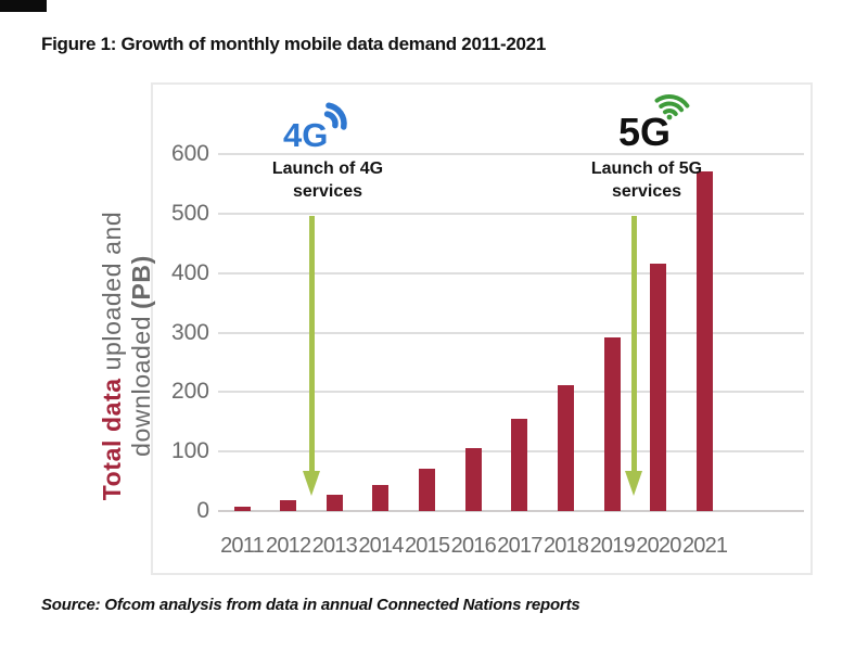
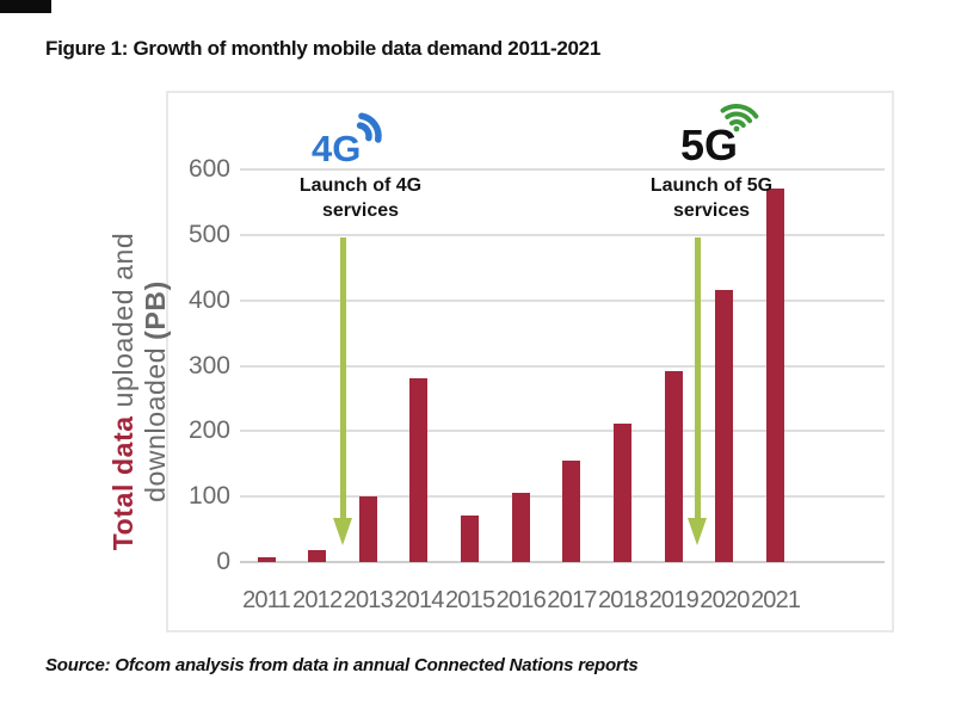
2013: 30 -> 100
2014: 40 -> 280
